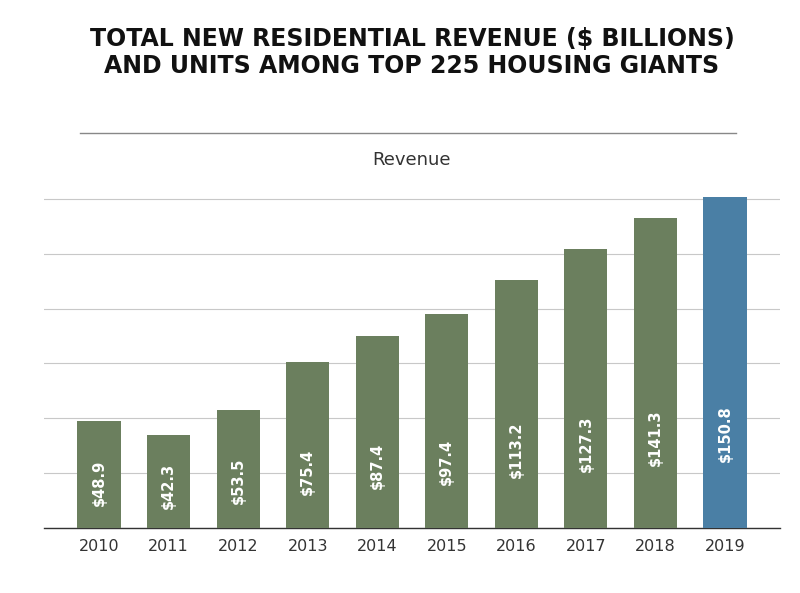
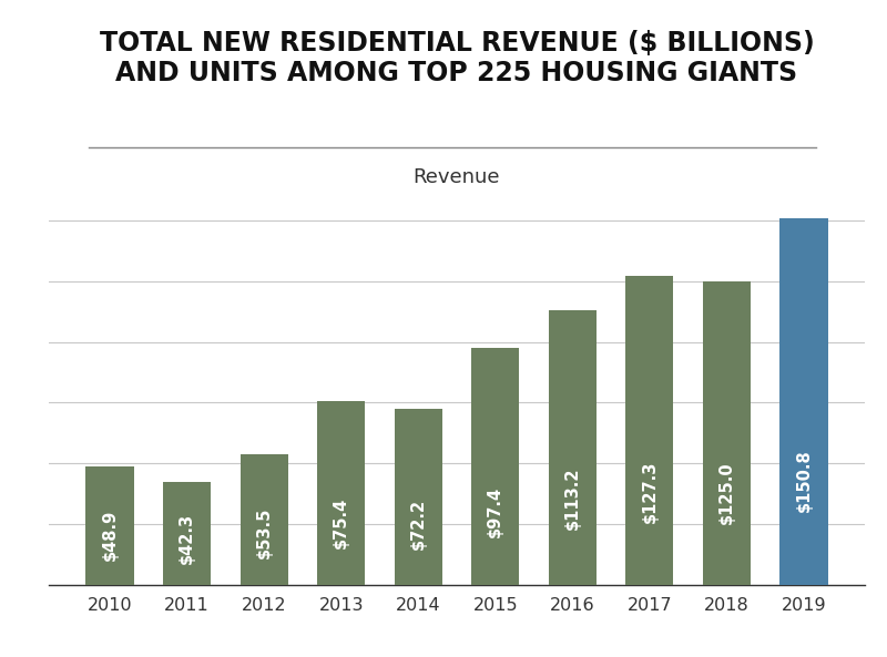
2014: $87.4 -> $72.2
2018: $141.3 -> $125.0
